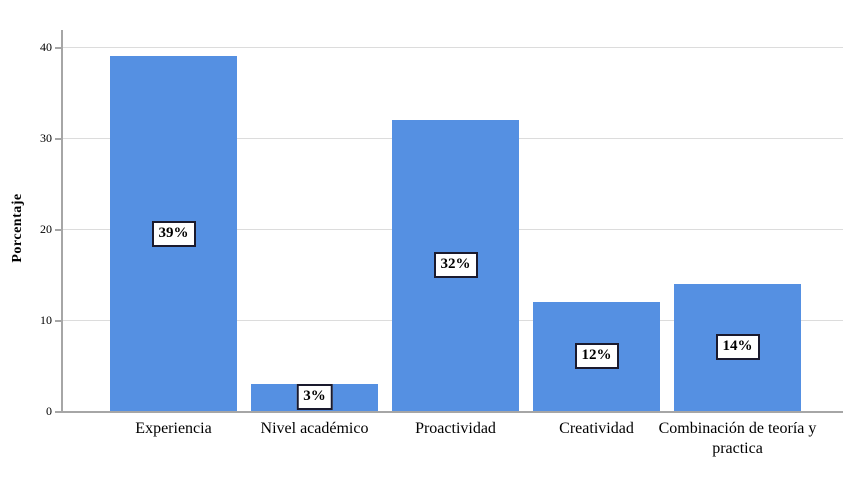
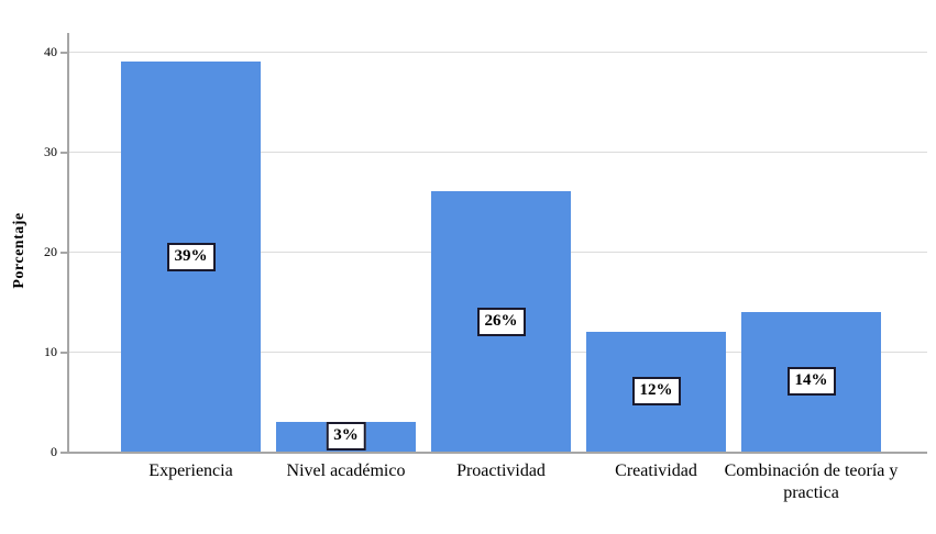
Proactividad: 32% -> 26%
